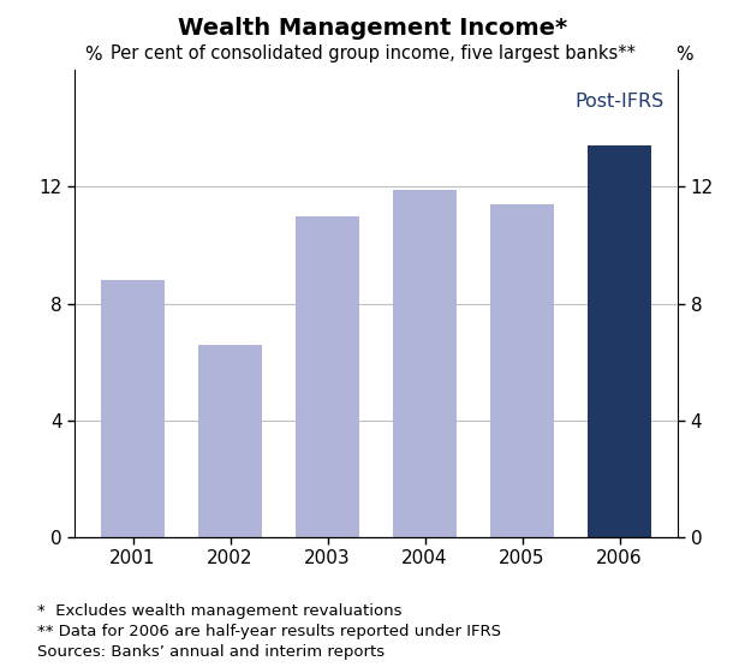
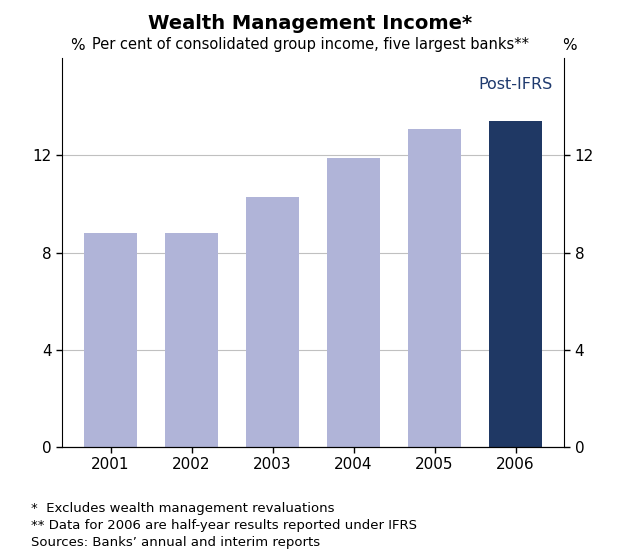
2002: 6.6 -> 8.8
2003: 11.0 -> 10.3
2005: 11.4 -> 13.1
